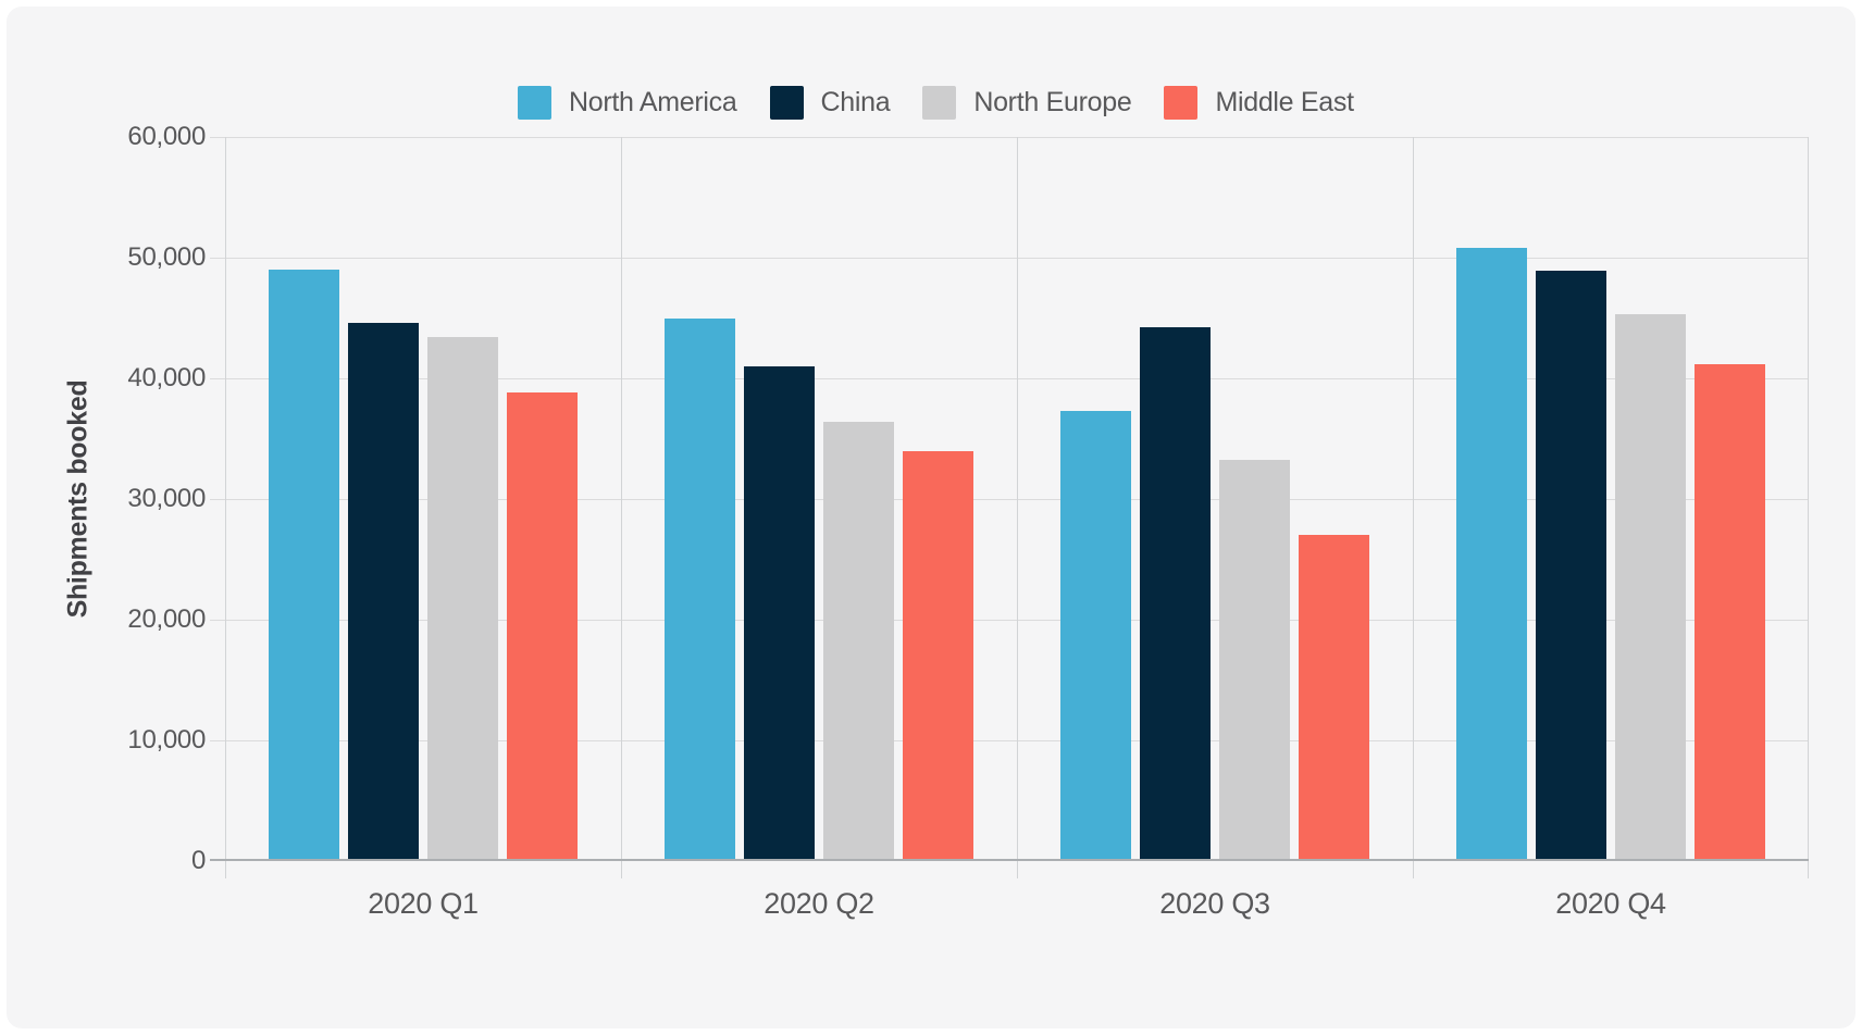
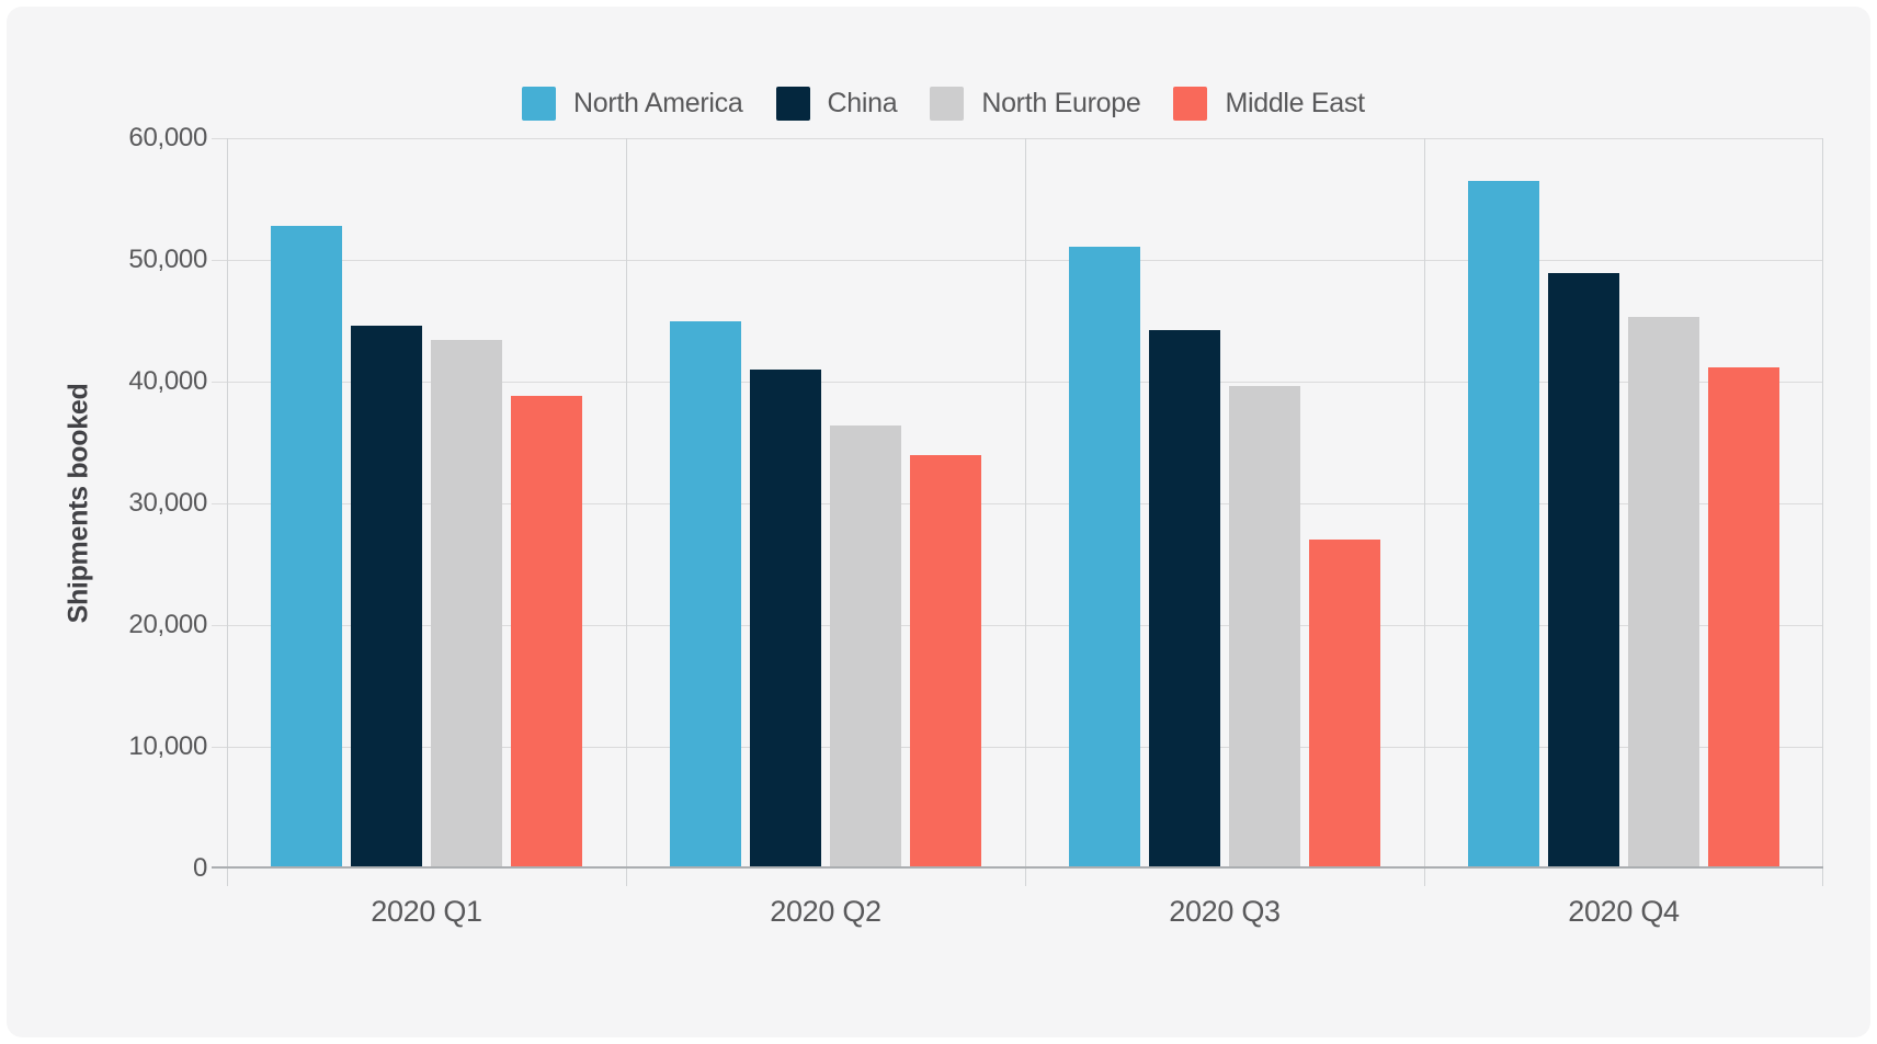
North America/2020 Q1: 49000 -> 52800
North America/2020 Q3: 37300 -> 51100
North Europe/2020 Q3: 33200 -> 39600
North America/2020 Q4: 50800 -> 56500
